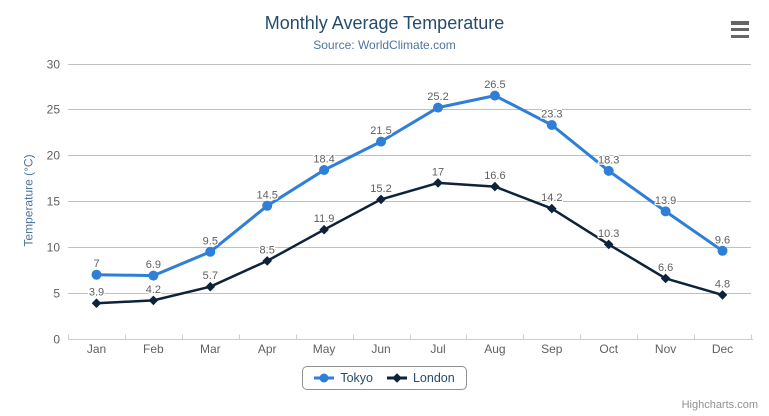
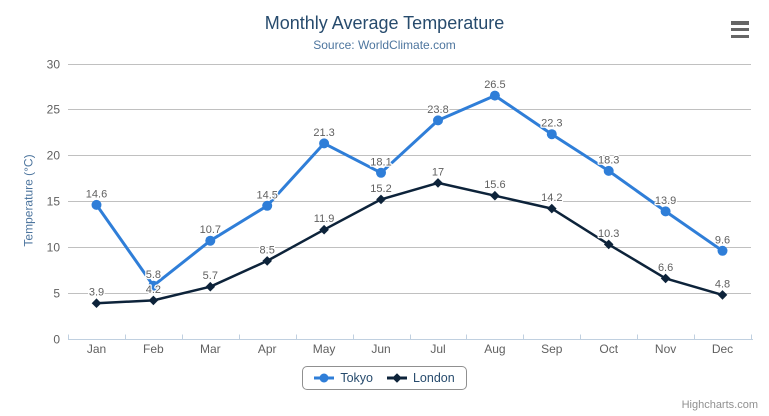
Tokyo/Jan: 7 -> 14.6
Tokyo/Feb: 6.9 -> 5.8
Tokyo/Mar: 9.5 -> 10.7
Tokyo/May: 18.4 -> 21.3
Tokyo/Jun: 21.5 -> 18.1
Tokyo/Jul: 25.2 -> 23.8
London/Aug: 16.6 -> 15.6
Tokyo/Sep: 23.3 -> 22.3
